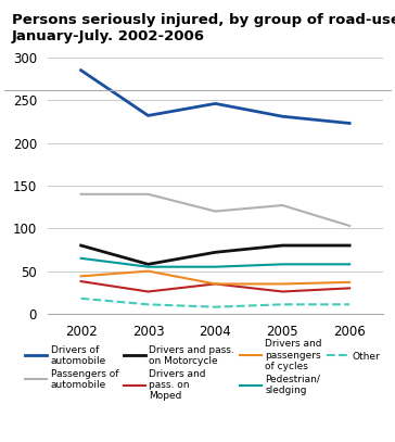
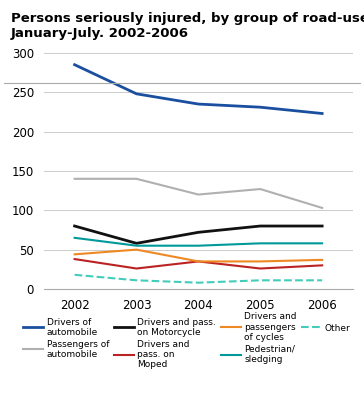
Drivers of automobile/2003: 232 -> 248
Drivers of automobile/2004: 246 -> 235
